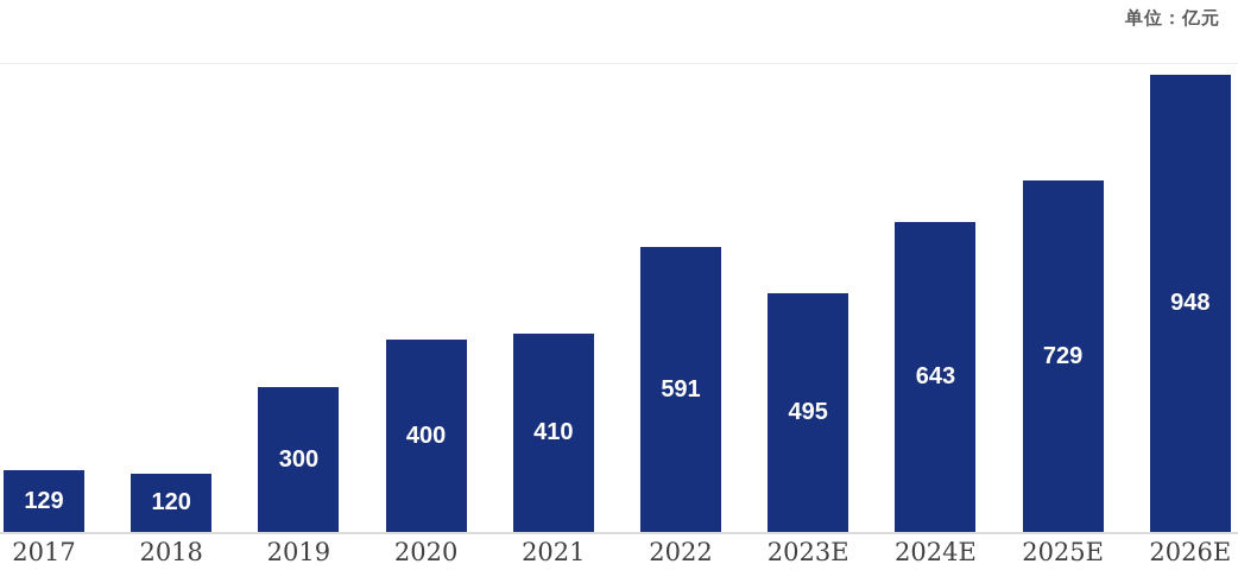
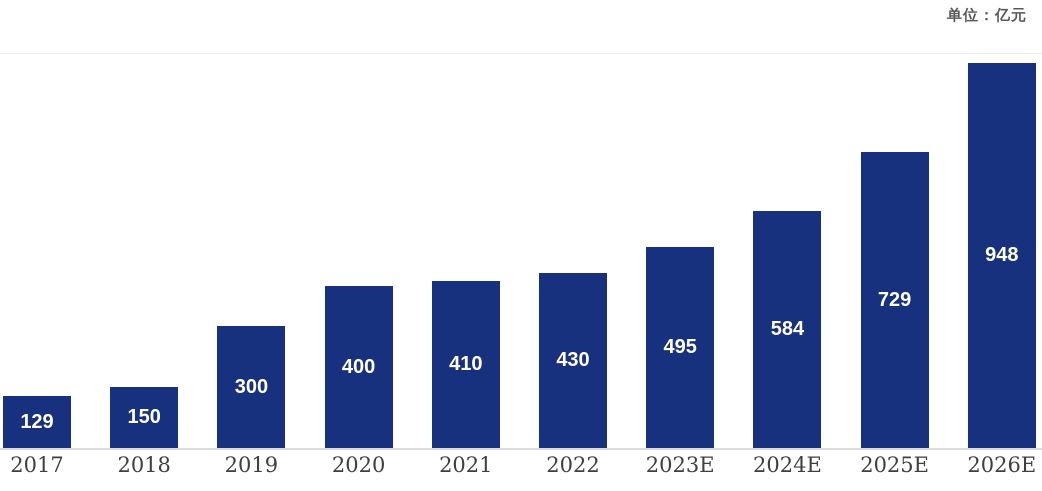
2018: 120 -> 150
2022: 591 -> 430
2024E: 643 -> 584
